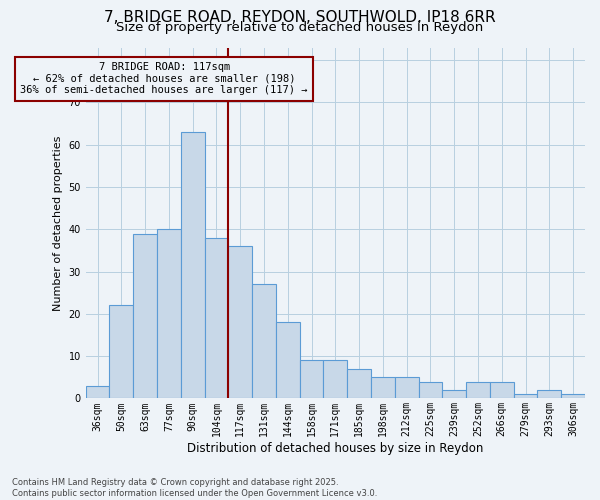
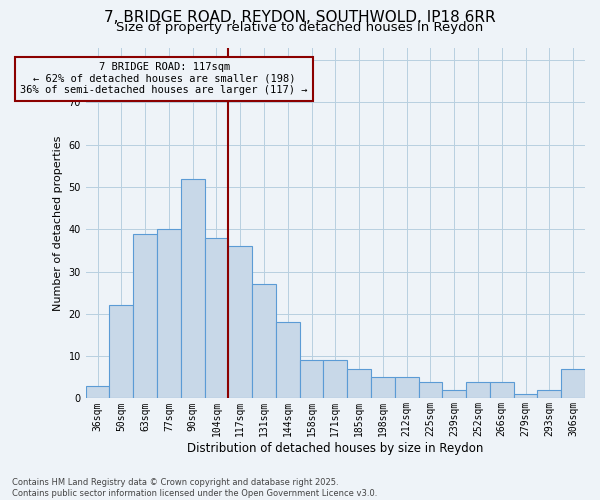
90sqm: 63 -> 52
306sqm: 1 -> 7
